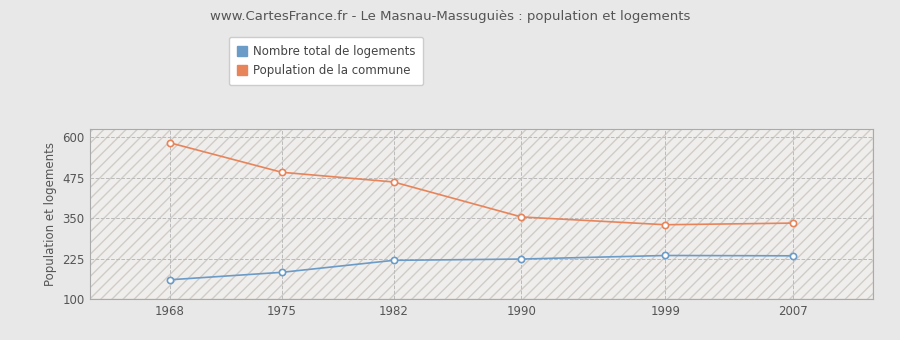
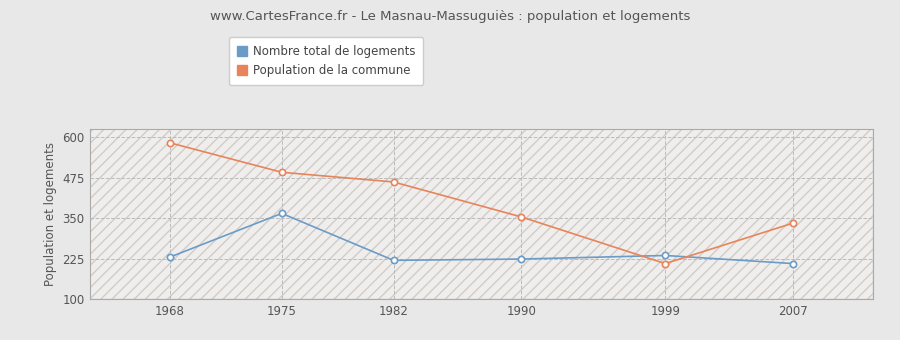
Nombre total de logements/1968: 160 -> 230
Nombre total de logements/1975: 183 -> 365
Population de la commune/1999: 330 -> 210
Nombre total de logements/2007: 234 -> 210
